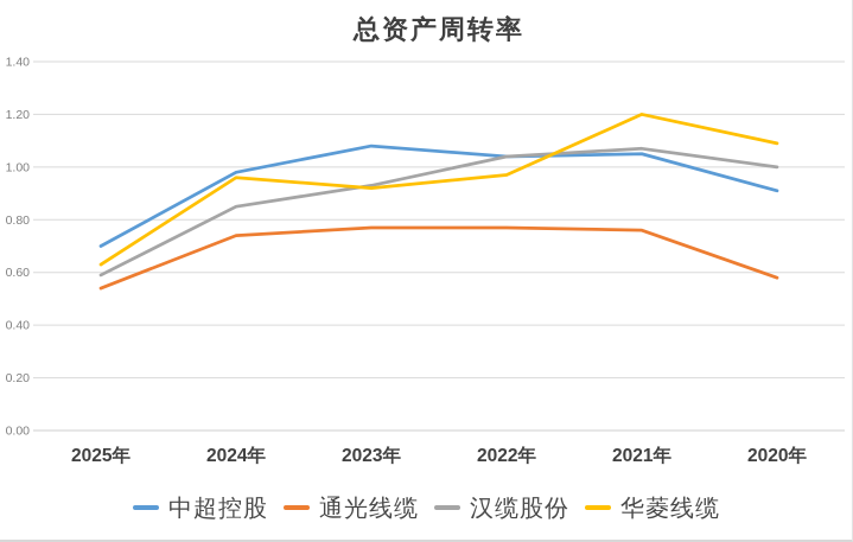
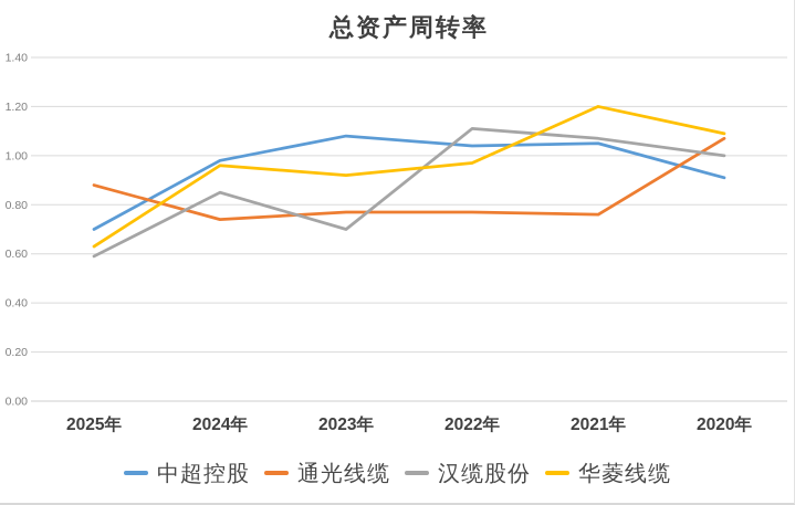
通光线缆/2025年: 0.54 -> 0.88
汉缆股份/2023年: 0.93 -> 0.70
汉缆股份/2022年: 1.04 -> 1.11
通光线缆/2020年: 0.58 -> 1.07
